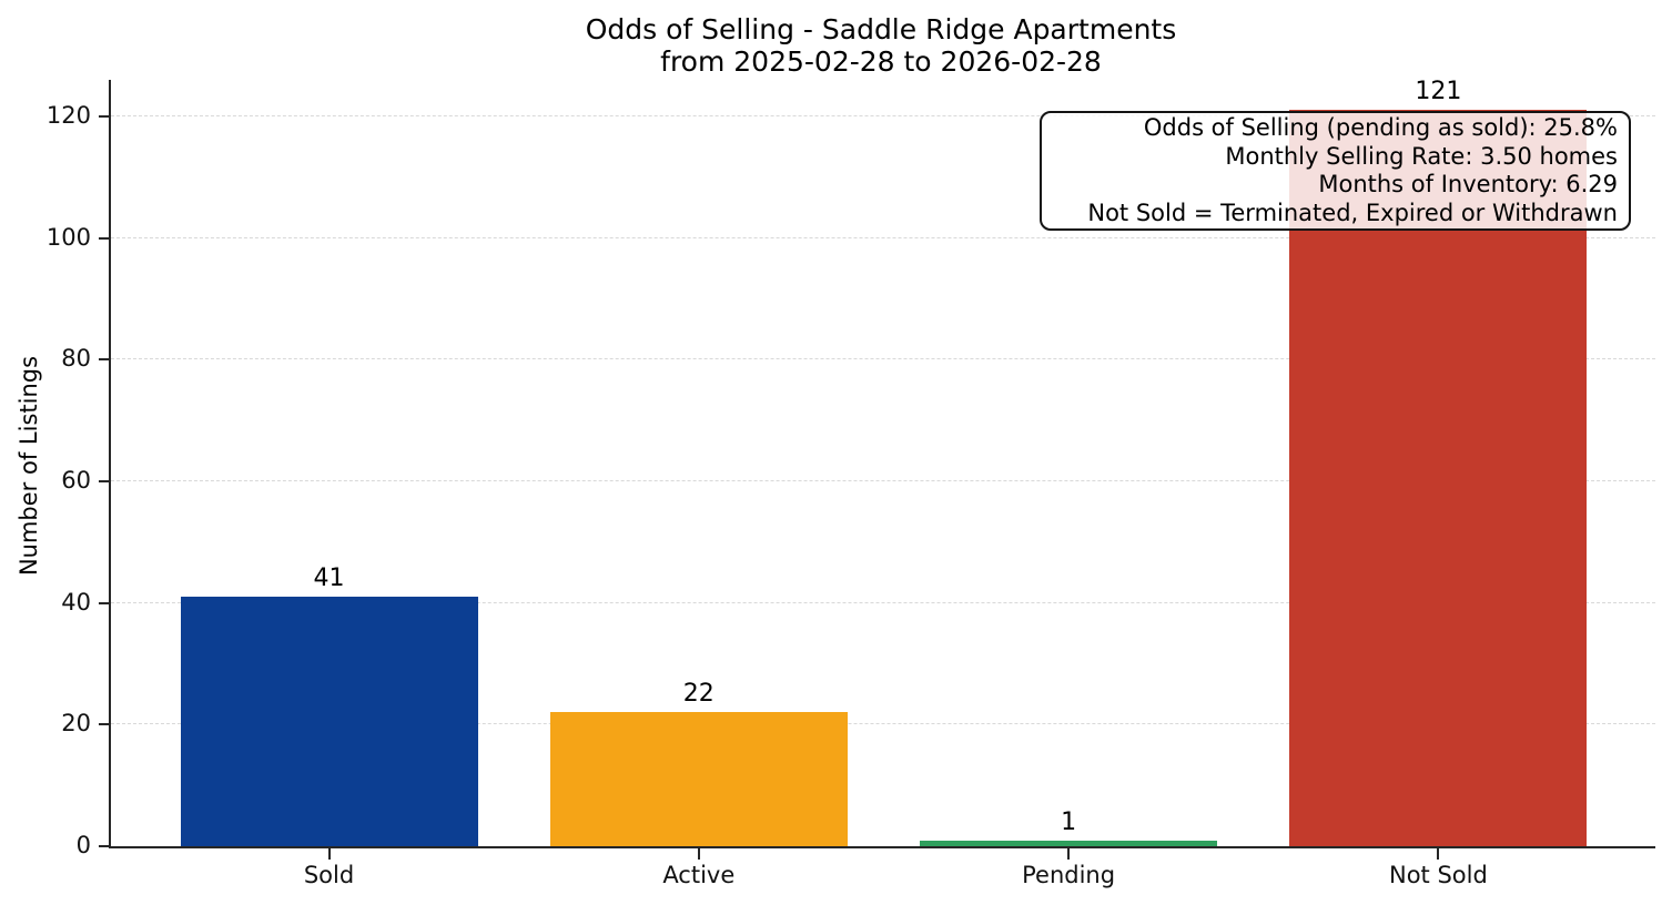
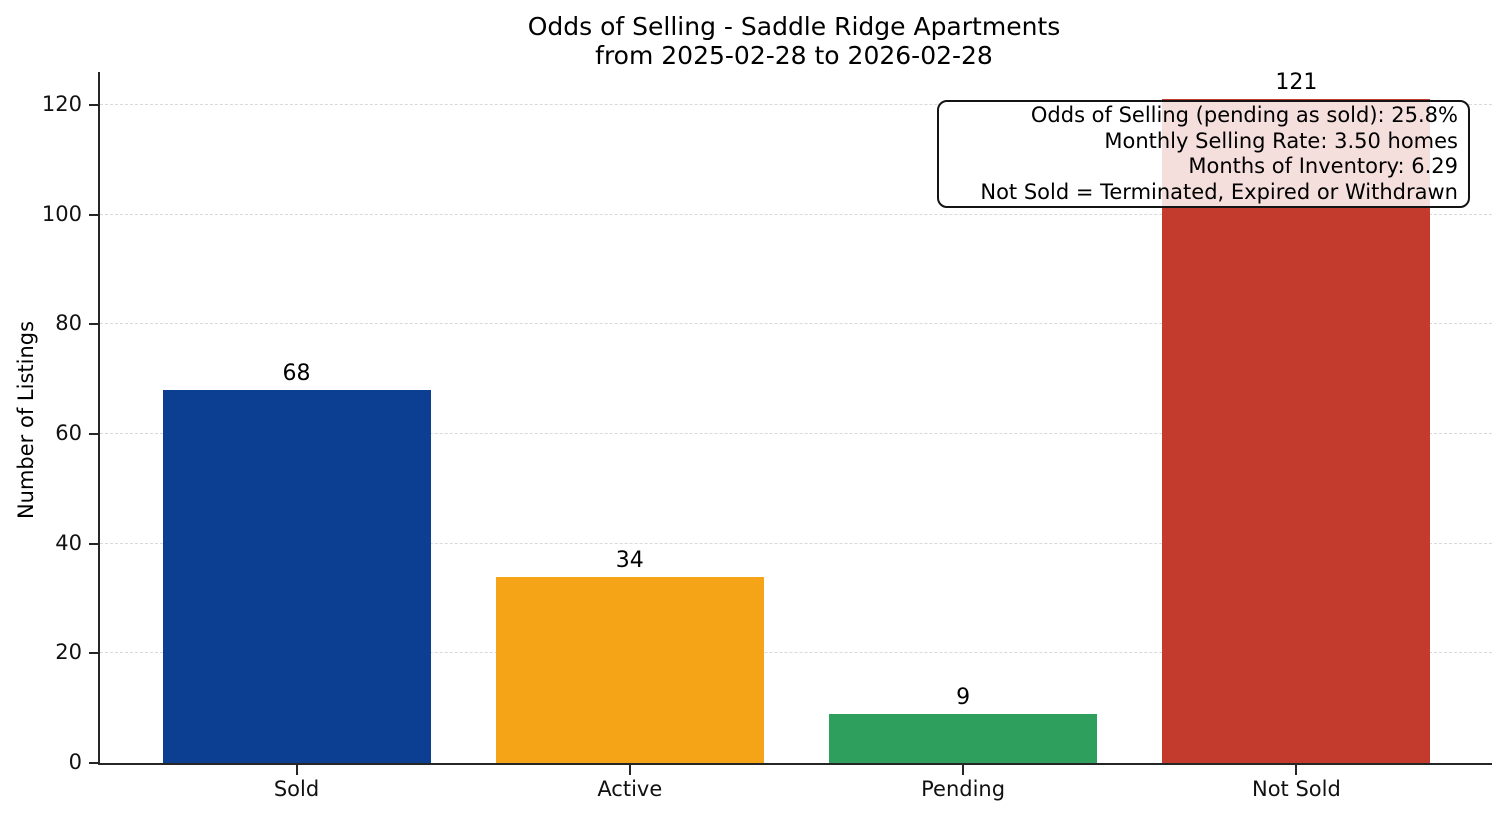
Sold: 41 -> 68
Active: 22 -> 34
Pending: 1 -> 9
